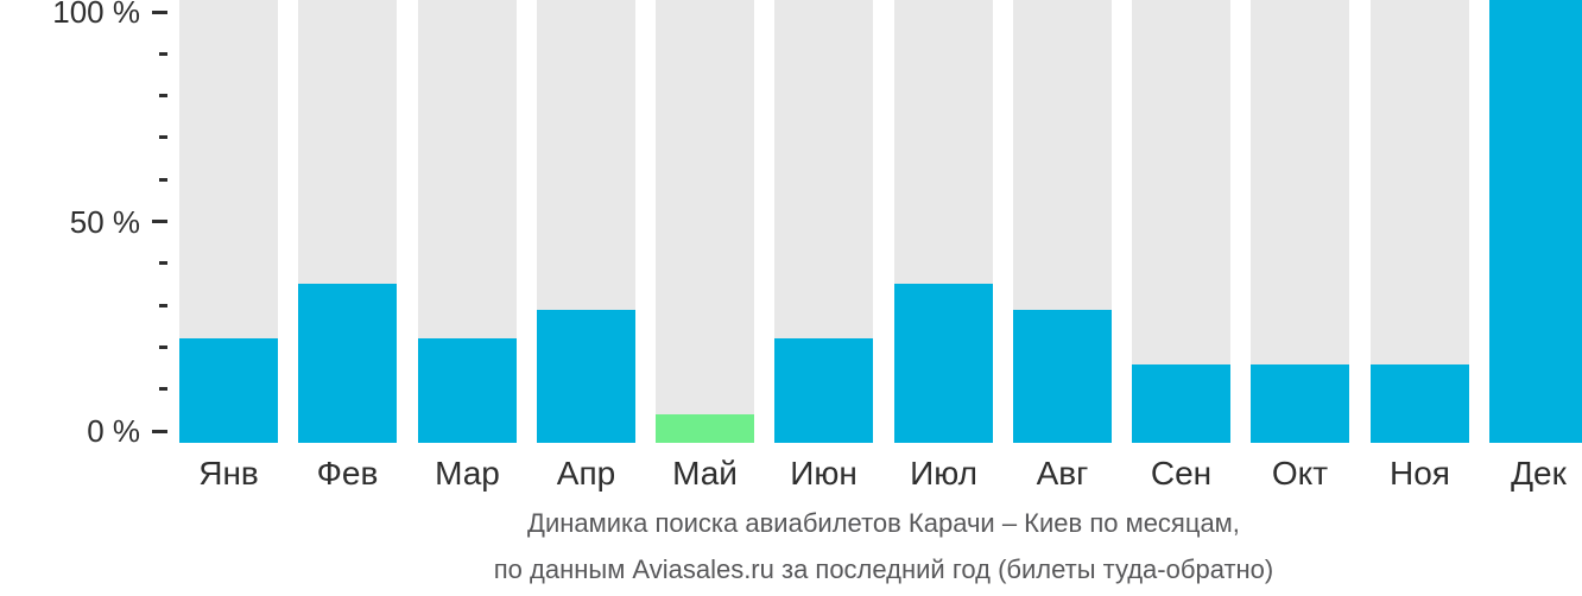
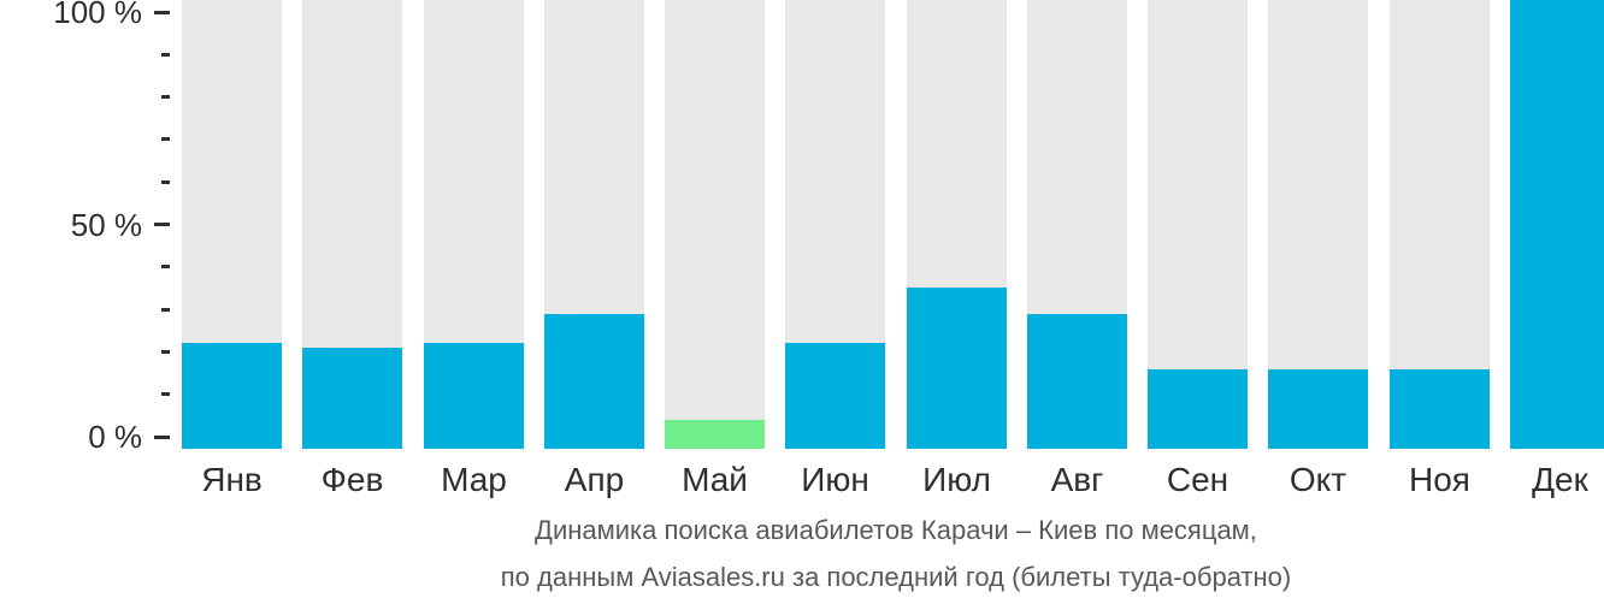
Фев: 35% -> 21%
